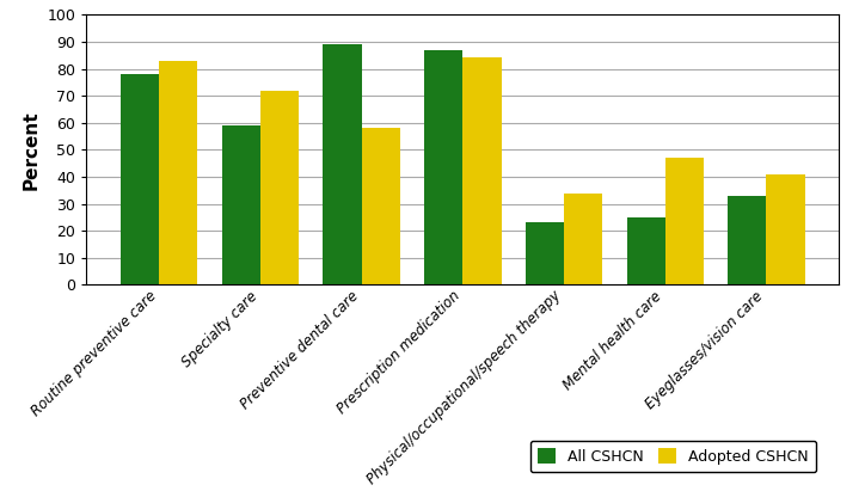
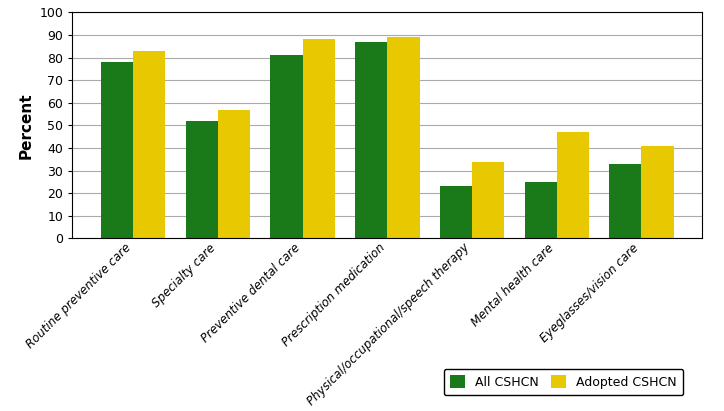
All CSHCN/Specialty care: 59 -> 52
Adopted CSHCN/Specialty care: 72 -> 57
All CSHCN/Preventive dental care: 89 -> 81
Adopted CSHCN/Preventive dental care: 58 -> 88
Adopted CSHCN/Prescription medication: 84 -> 89
